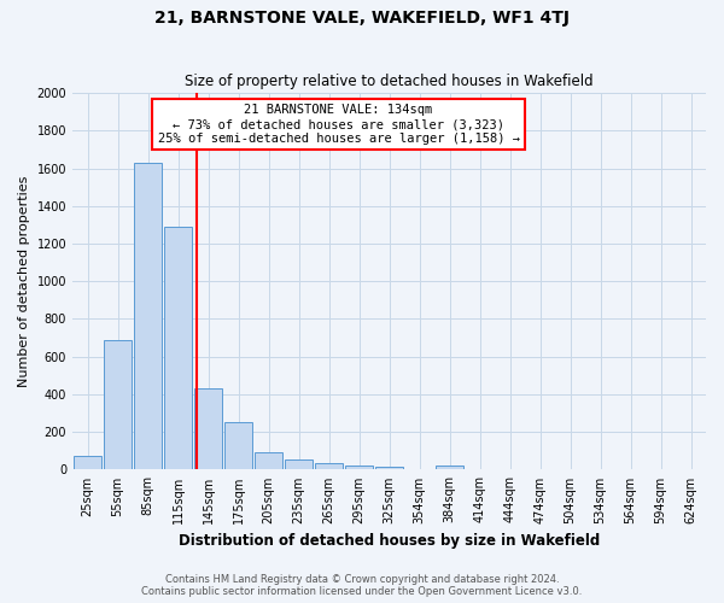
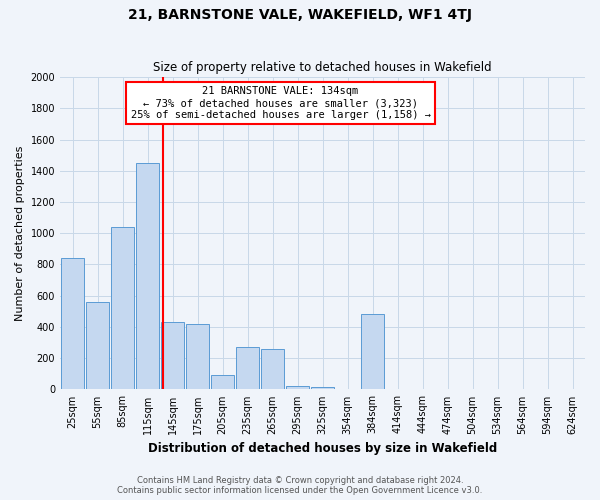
25sqm: 70 -> 840
55sqm: 690 -> 560
85sqm: 1630 -> 1040
115sqm: 1290 -> 1450
175sqm: 250 -> 420
235sqm: 60 -> 270
265sqm: 40 -> 260
384sqm: 20 -> 480
